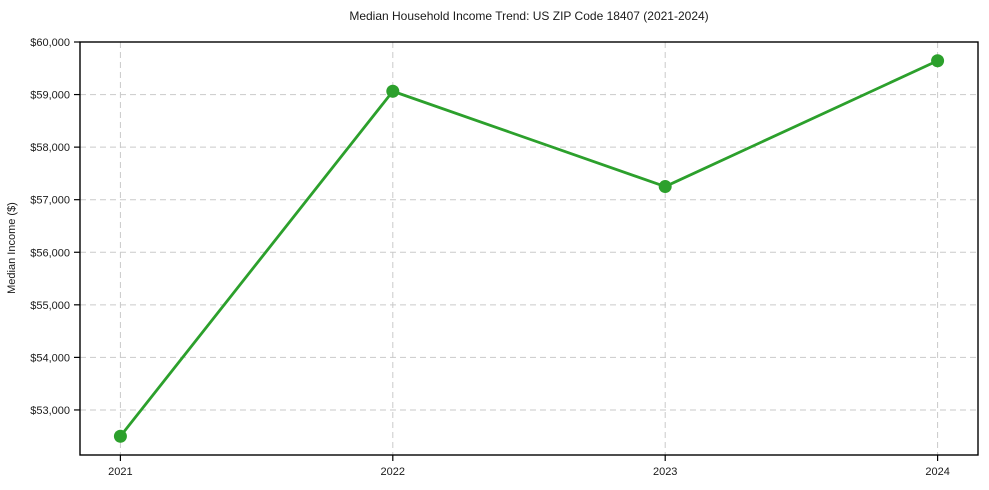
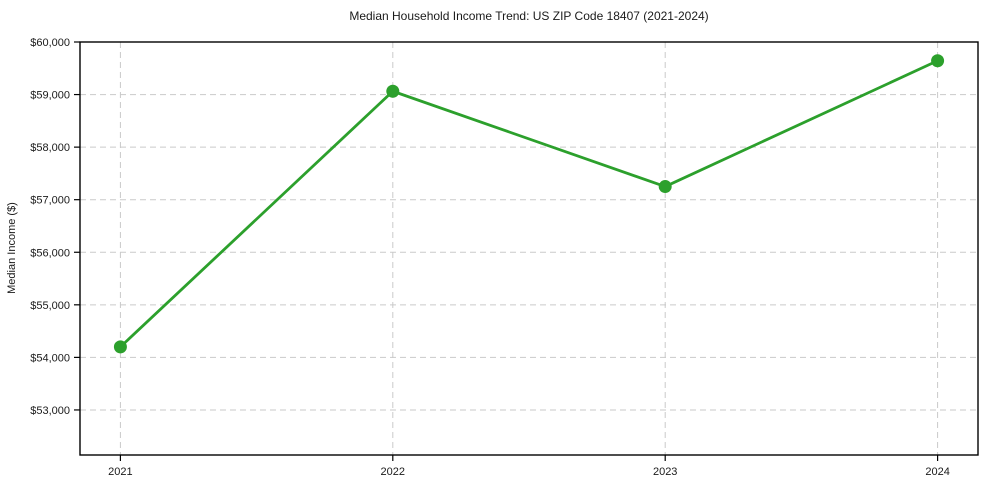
2021: $52500 -> $54200
